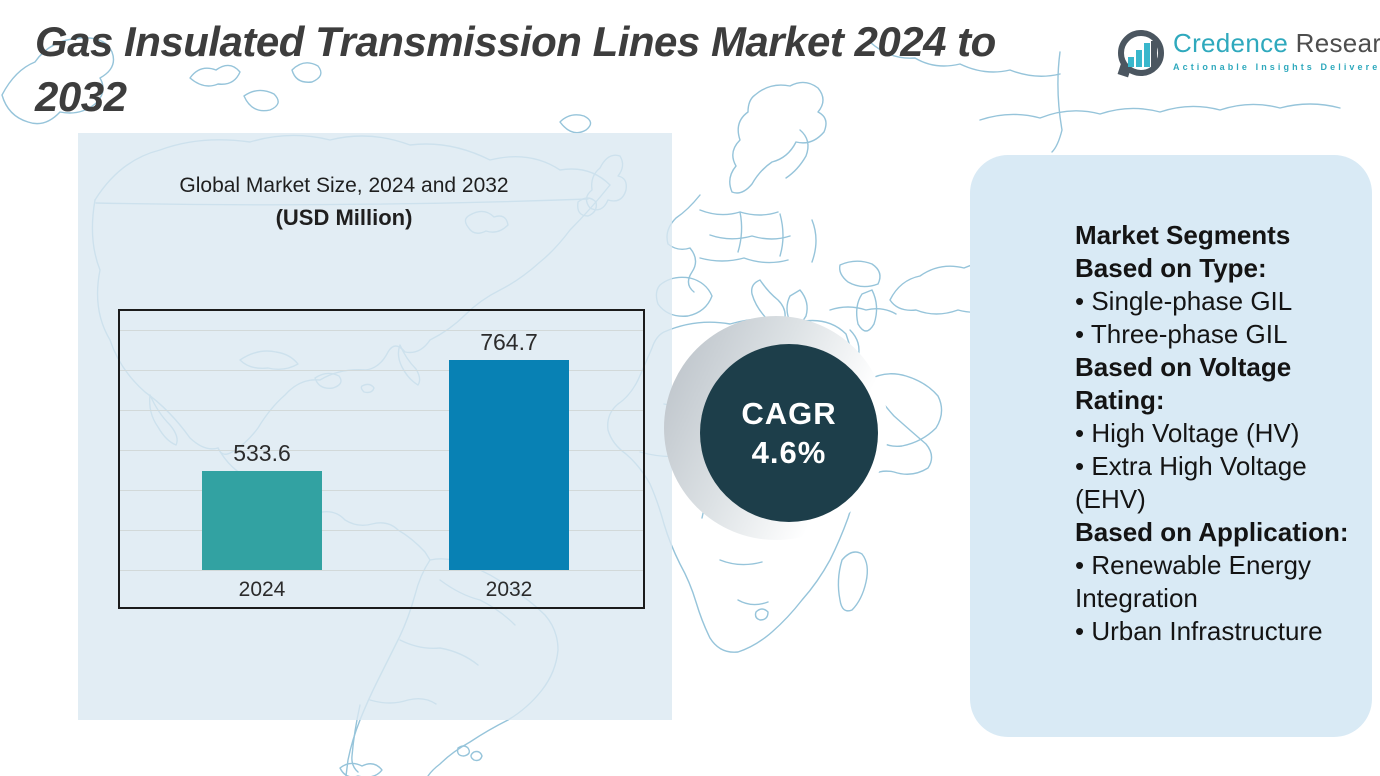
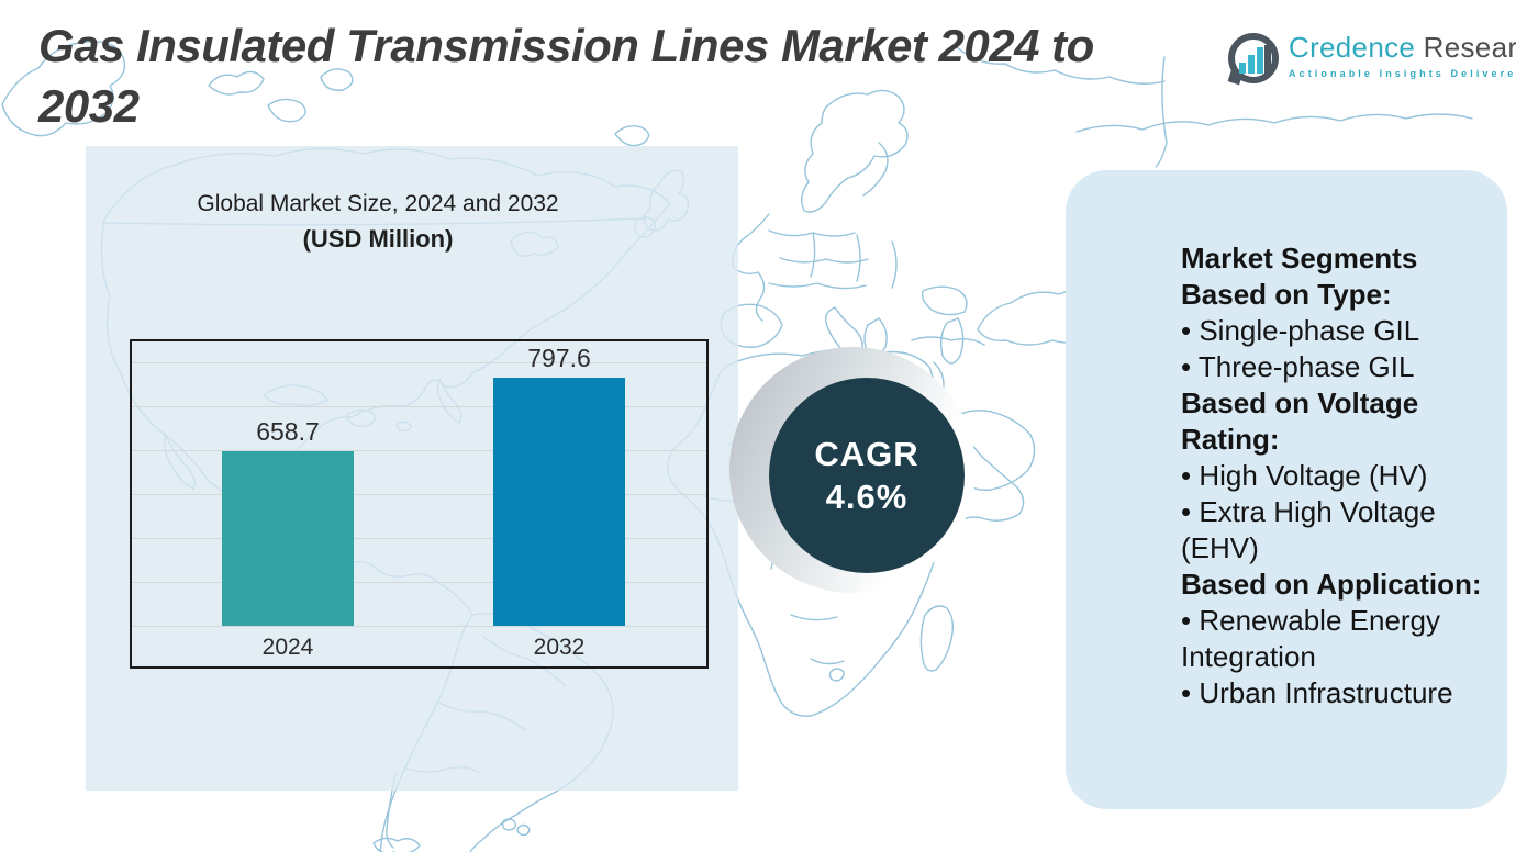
2024: 533.6 -> 658.7
2032: 764.7 -> 797.6
